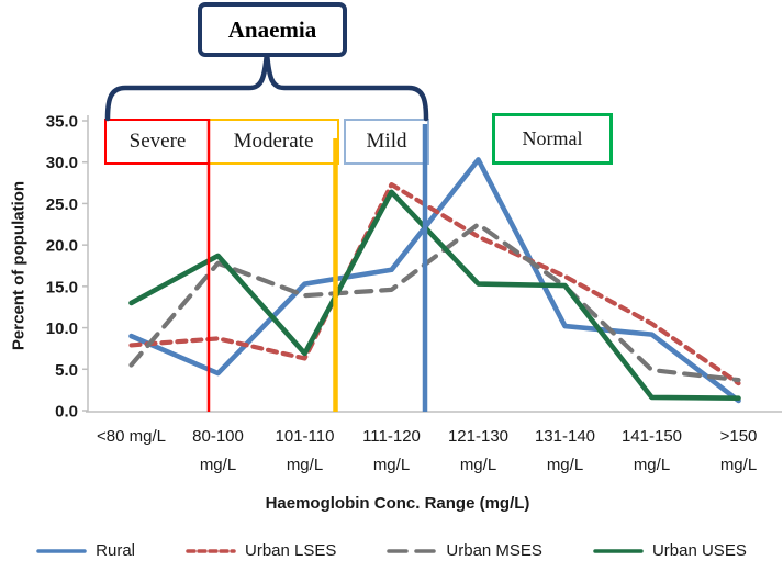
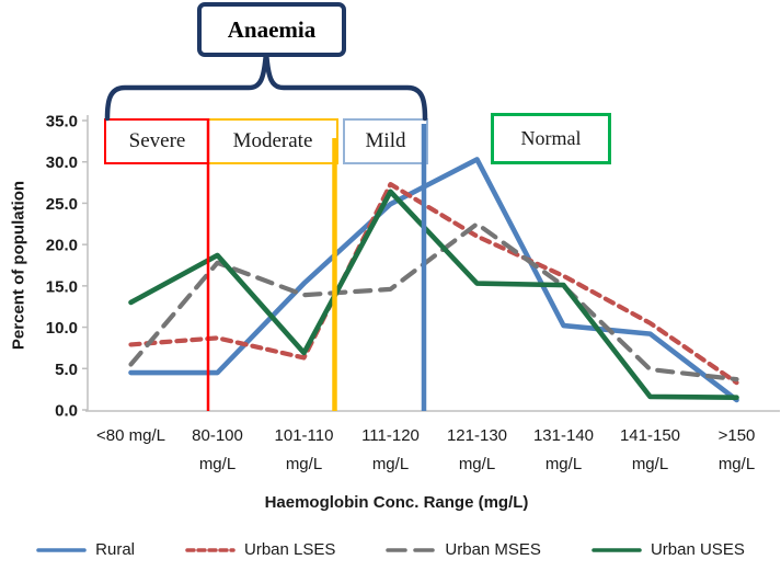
Rural/<80 mg/L: 9 -> 4
Rural/111-120 mg/L: 17 -> 25
